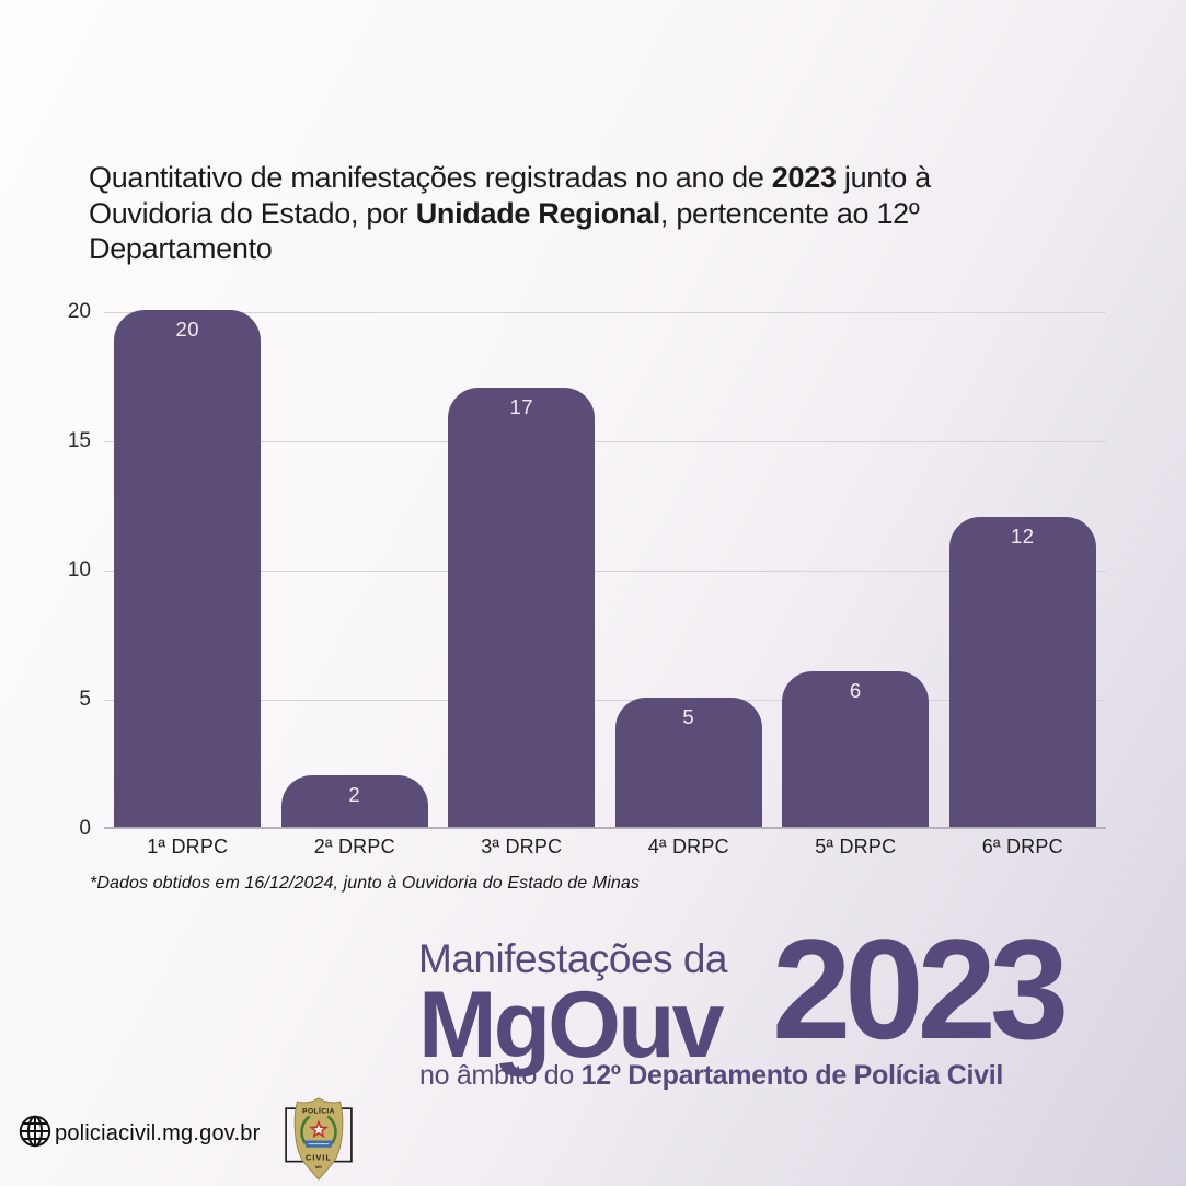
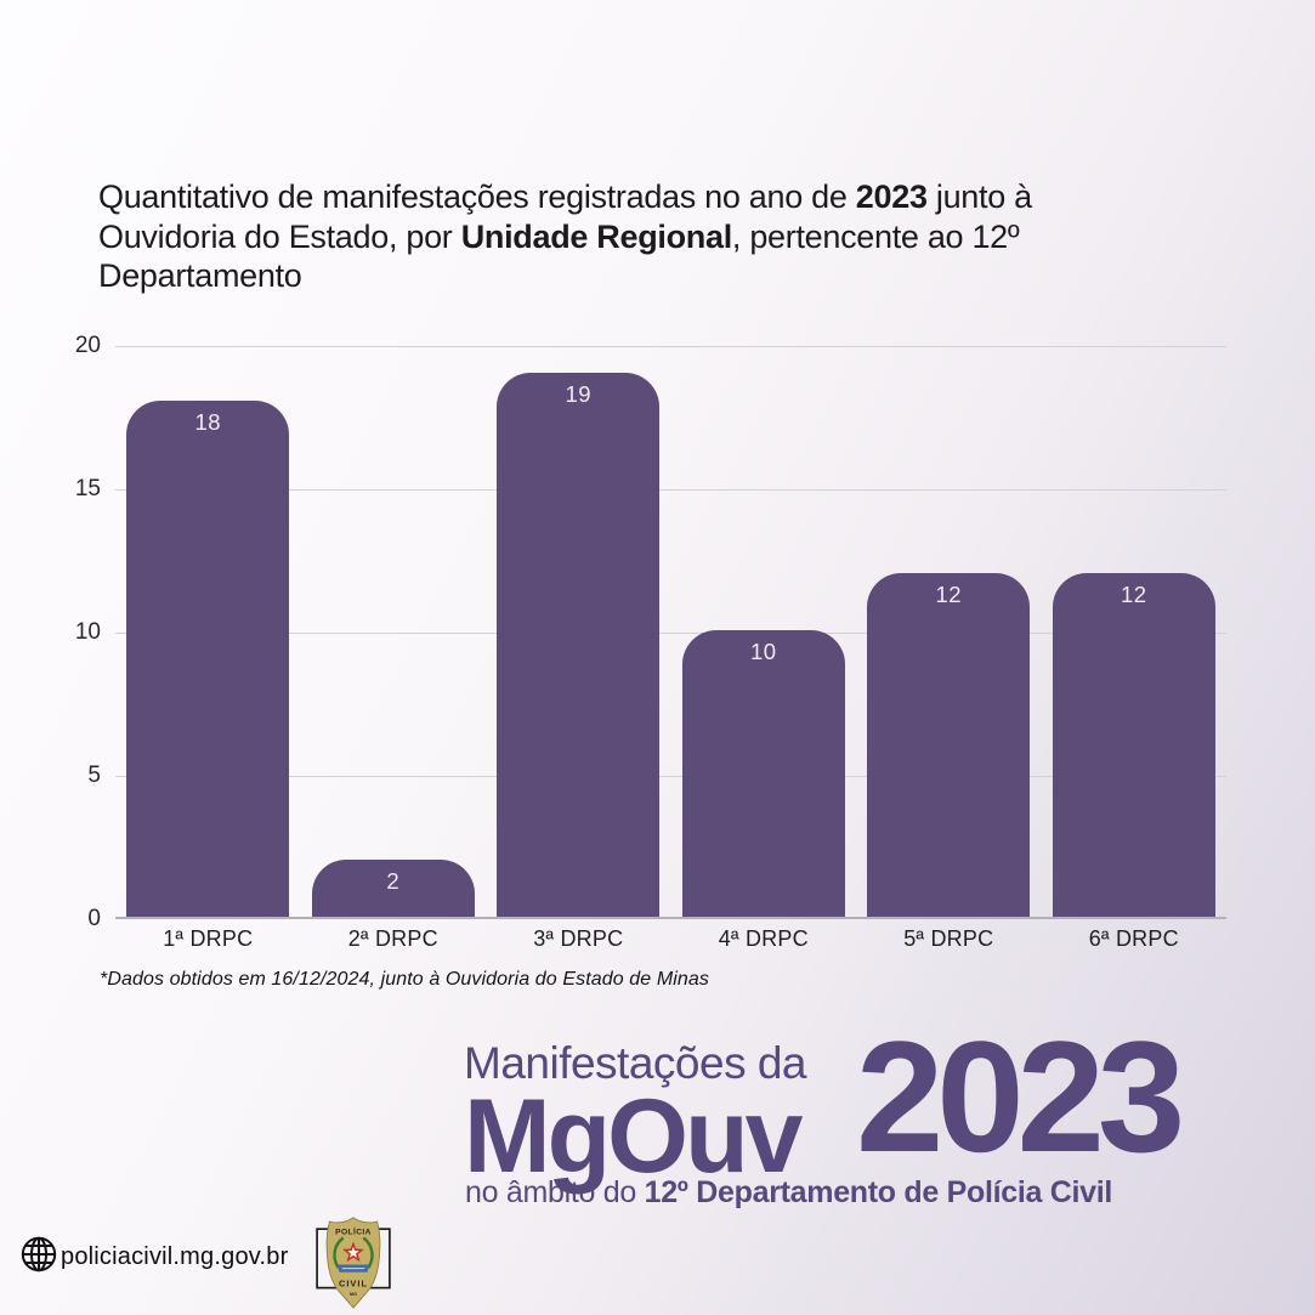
1ª DRPC: 20 -> 18
3ª DRPC: 17 -> 19
4ª DRPC: 5 -> 10
5ª DRPC: 6 -> 12
